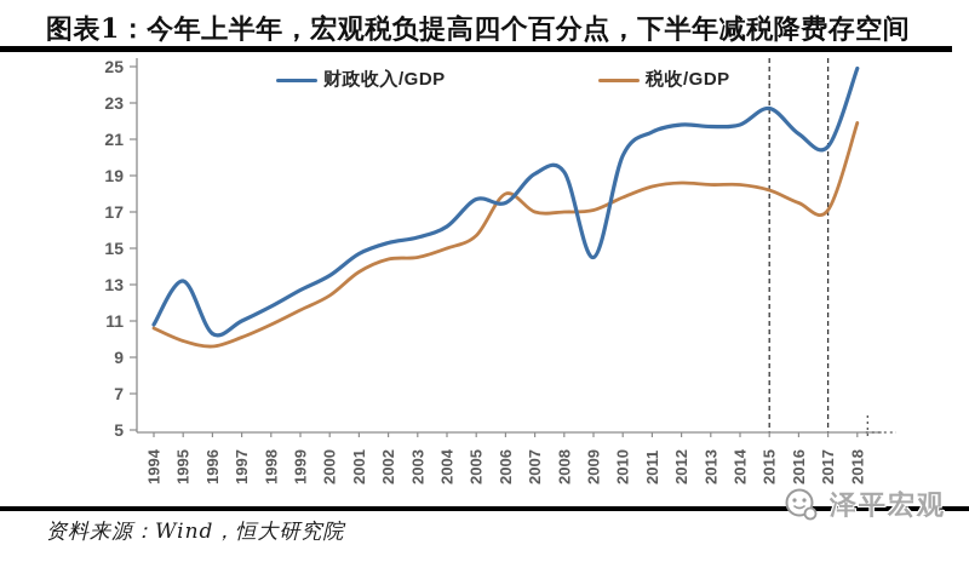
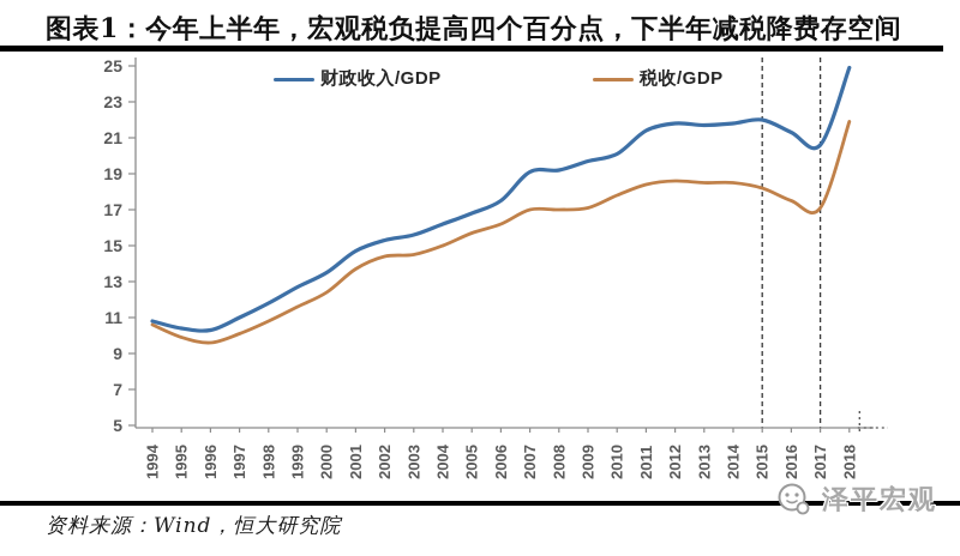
财政收入/GDP/1995: 13.2 -> 10.4
财政收入/GDP/2005: 17.7 -> 16.8
税收/GDP/2006: 18.0 -> 16.2
财政收入/GDP/2009: 14.5 -> 19.7
财政收入/GDP/2015: 22.7 -> 22.0
